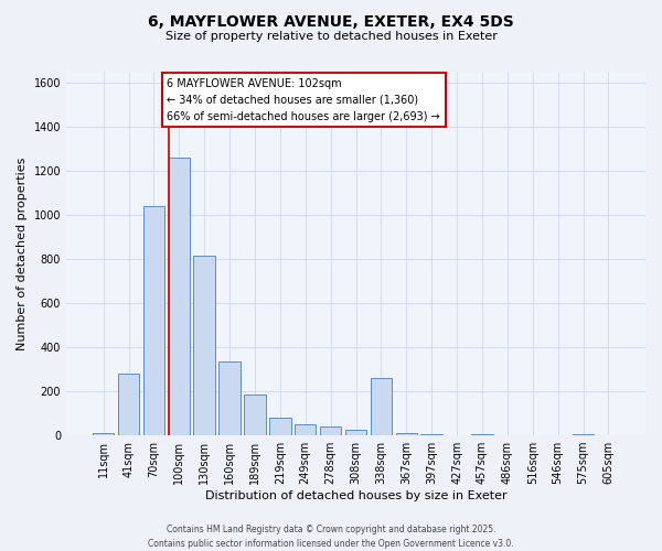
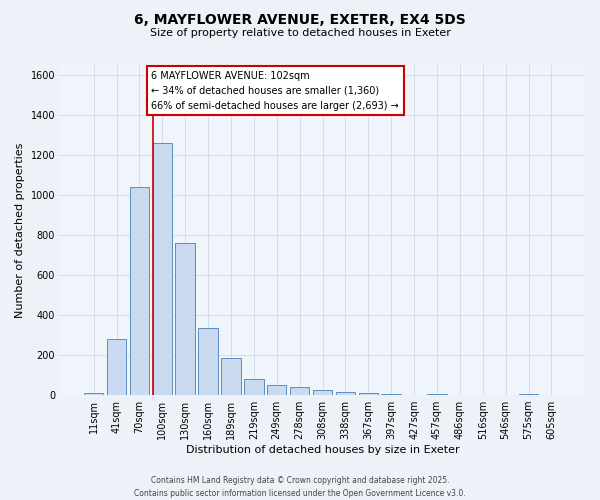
130sqm: 815 -> 760
338sqm: 260 -> 15
